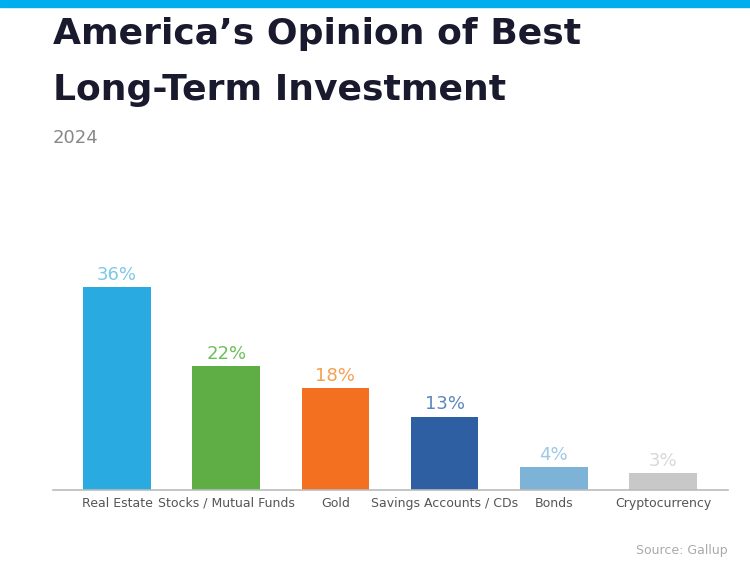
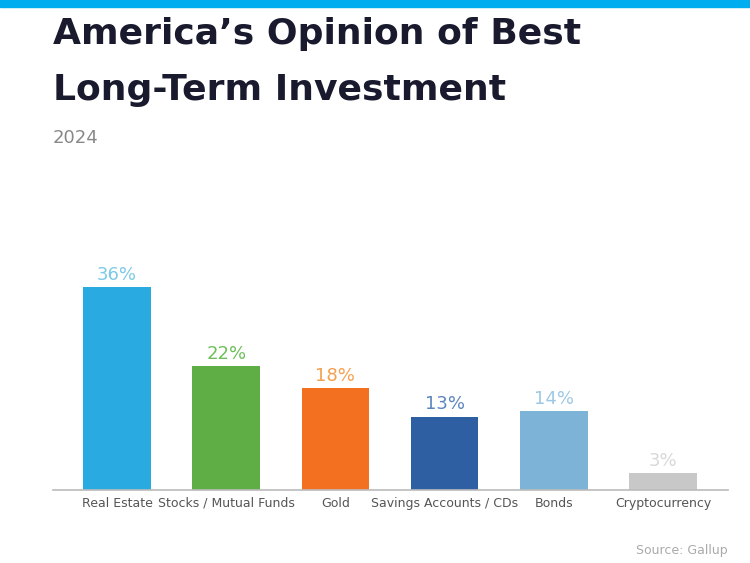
Bonds: 4% -> 14%
